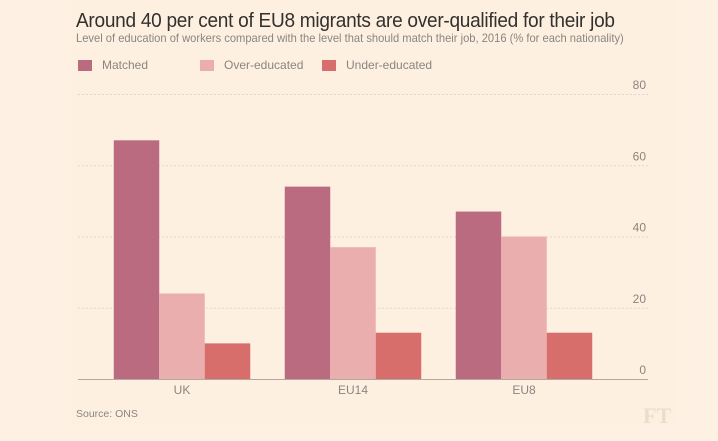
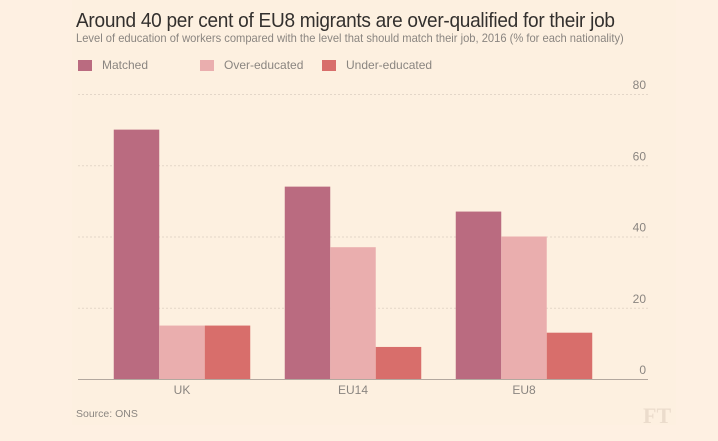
Matched/UK: 67 -> 70
Over-educated/UK: 24 -> 15
Under-educated/UK: 10 -> 15
Under-educated/EU14: 13 -> 9
